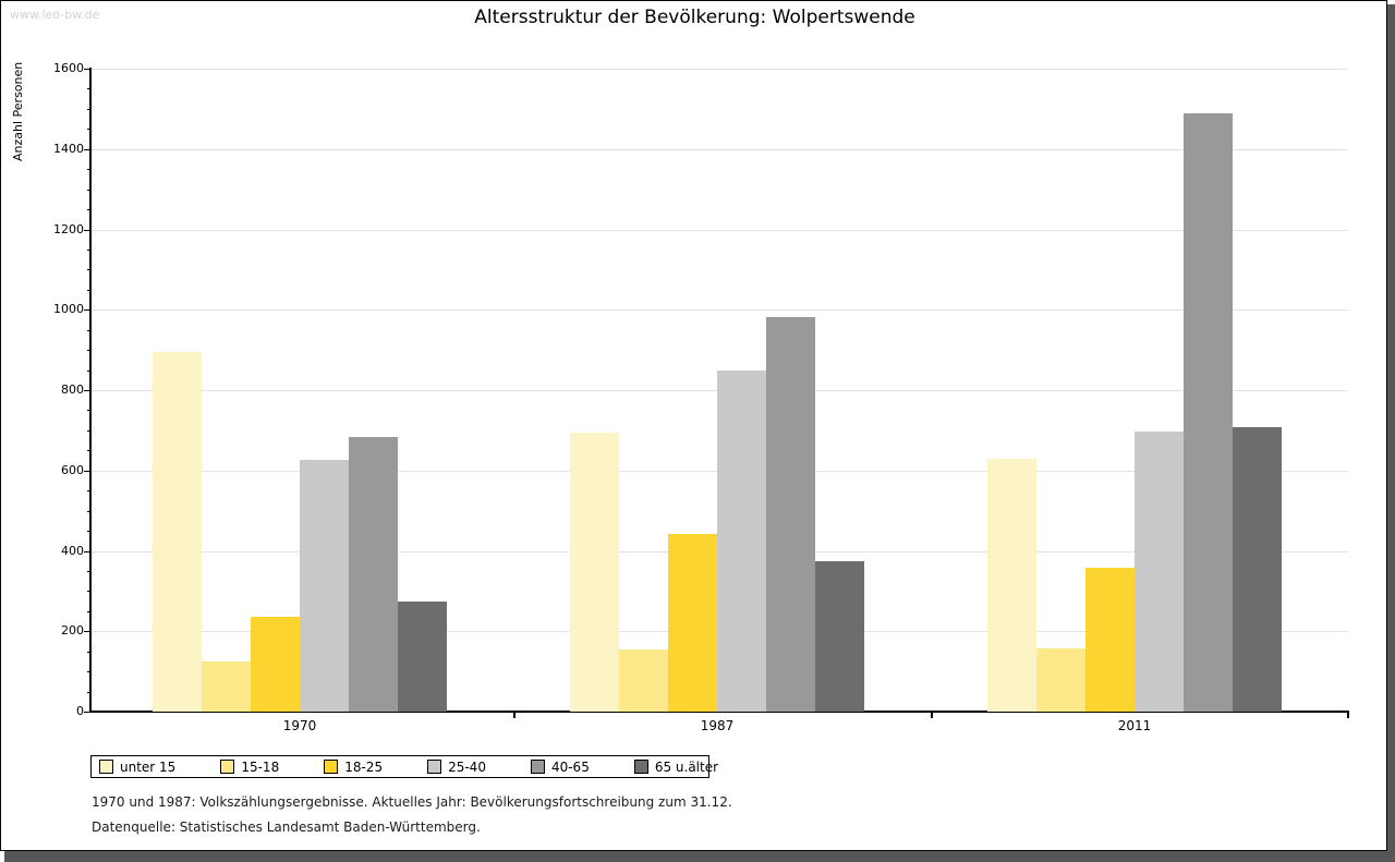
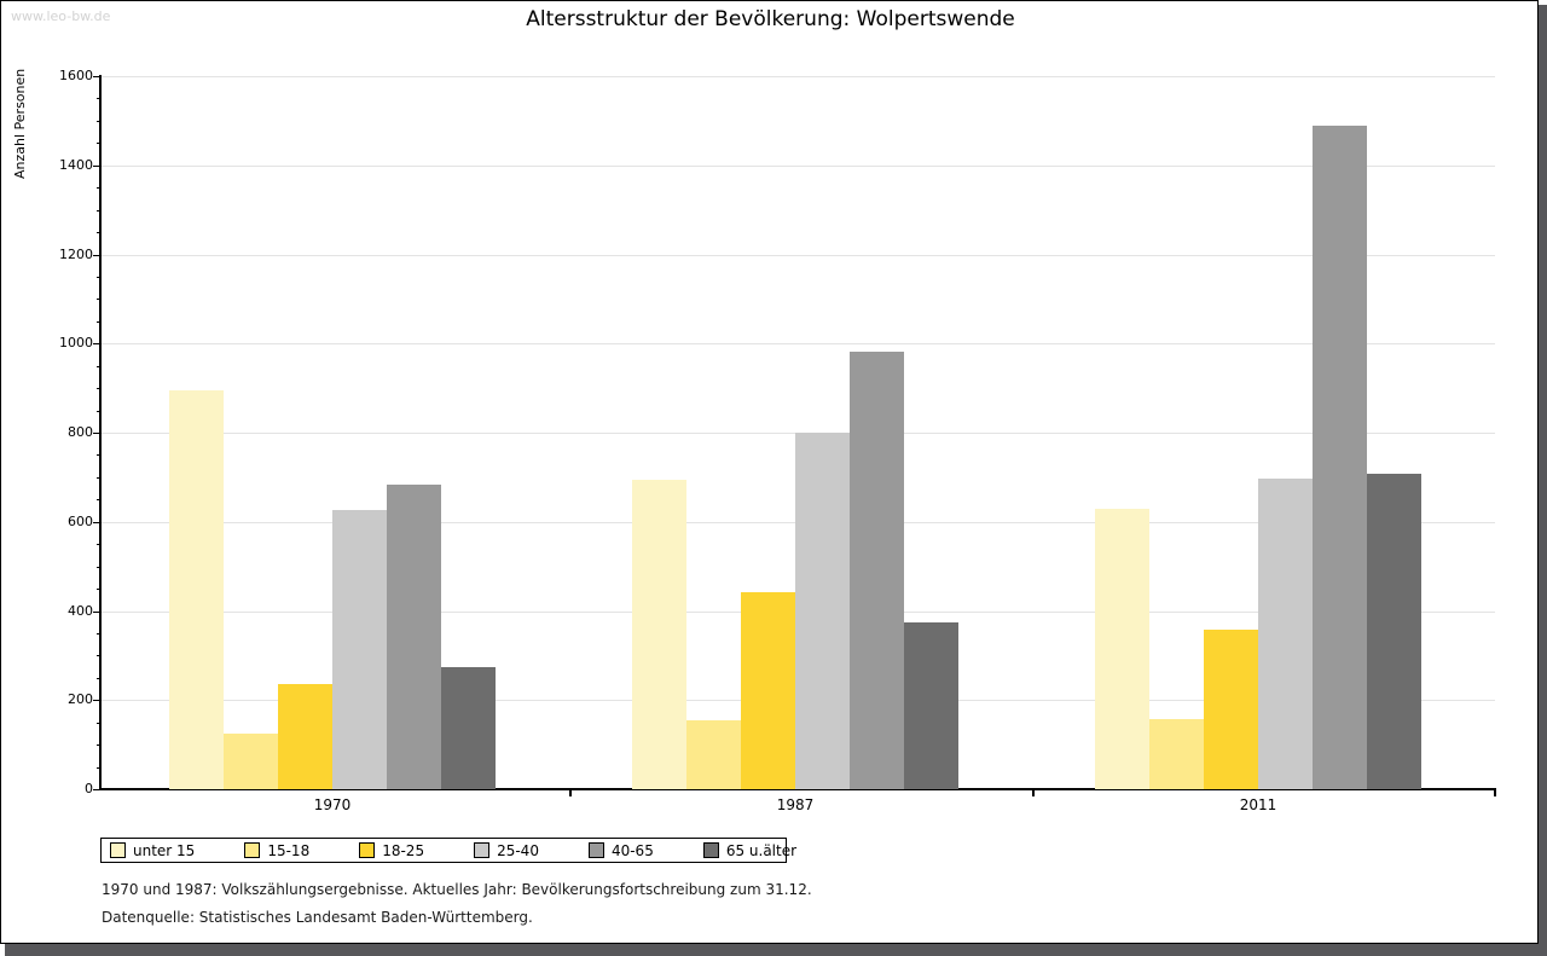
25-40/1987: 850 -> 800
